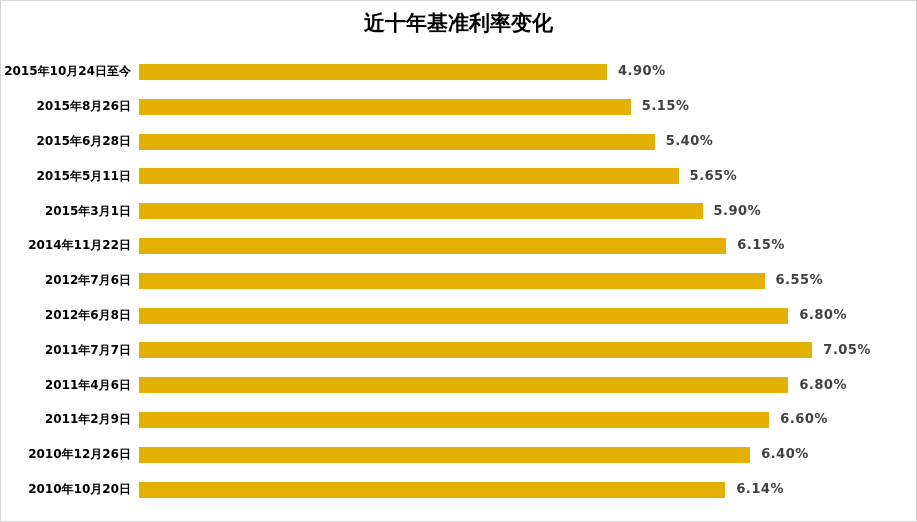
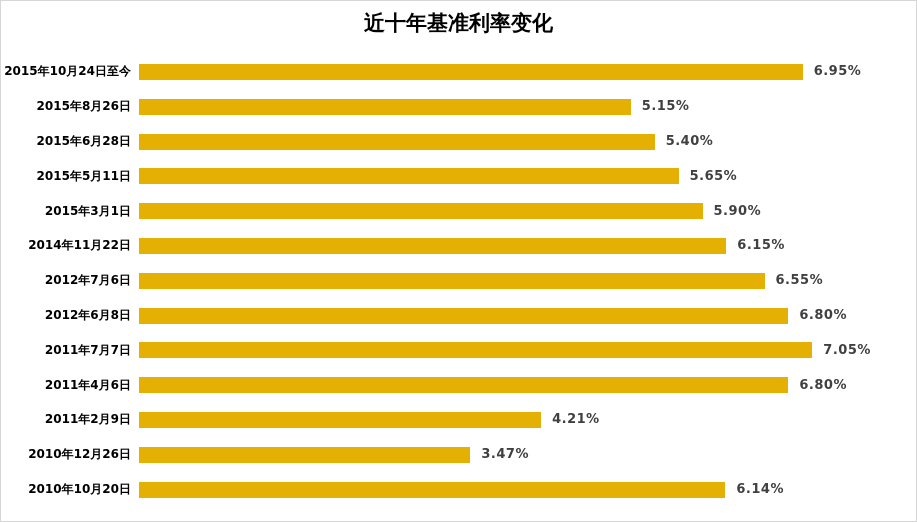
2015年10月24日至今: 4.90% -> 6.95%
2011年2月9日: 6.60% -> 4.21%
2010年12月26日: 6.40% -> 3.47%
